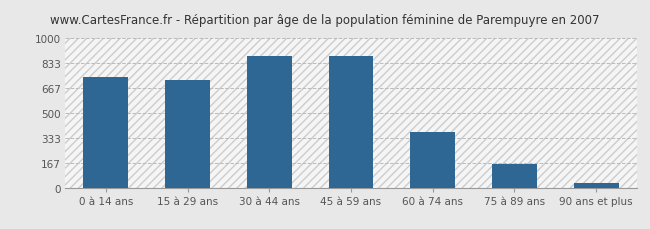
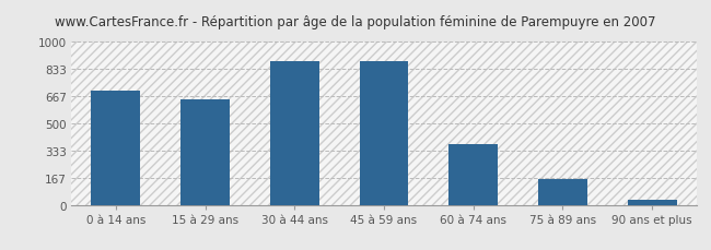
0 à 14 ans: 740 -> 700
15 à 29 ans: 720 -> 640
